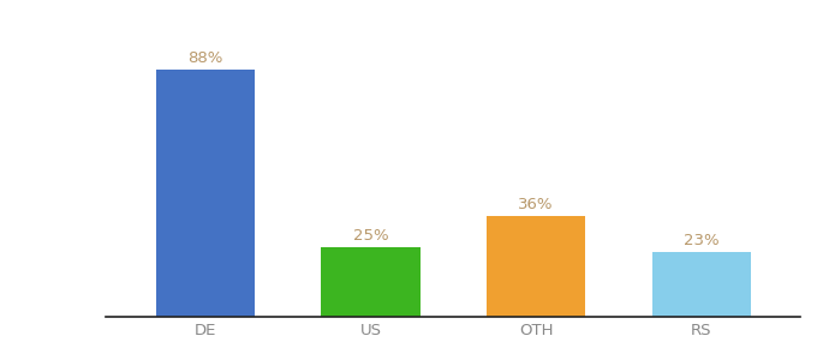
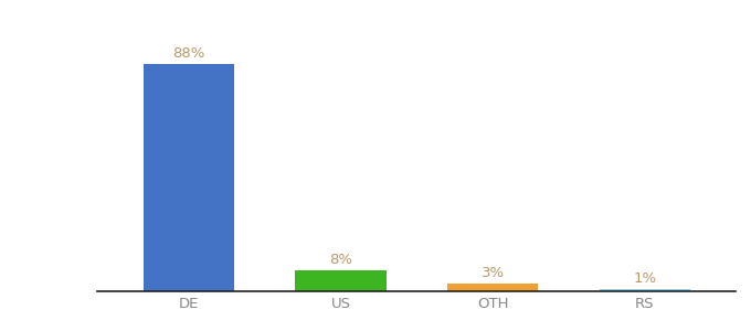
US: 25% -> 8%
OTH: 36% -> 3%
RS: 23% -> 1%
